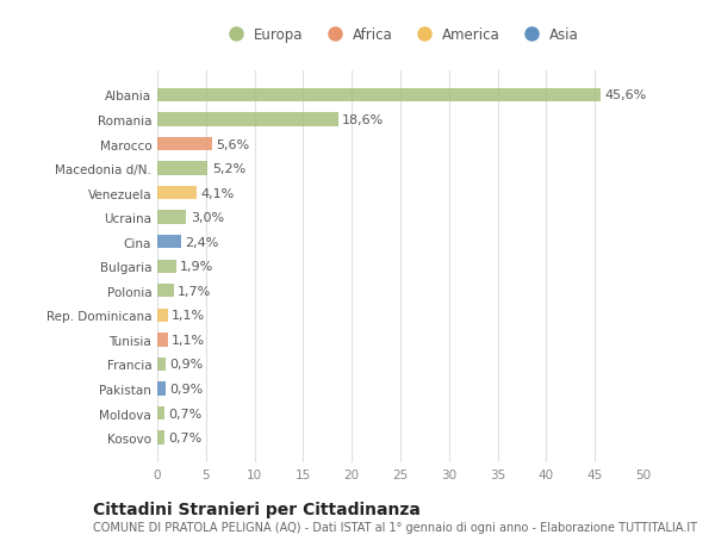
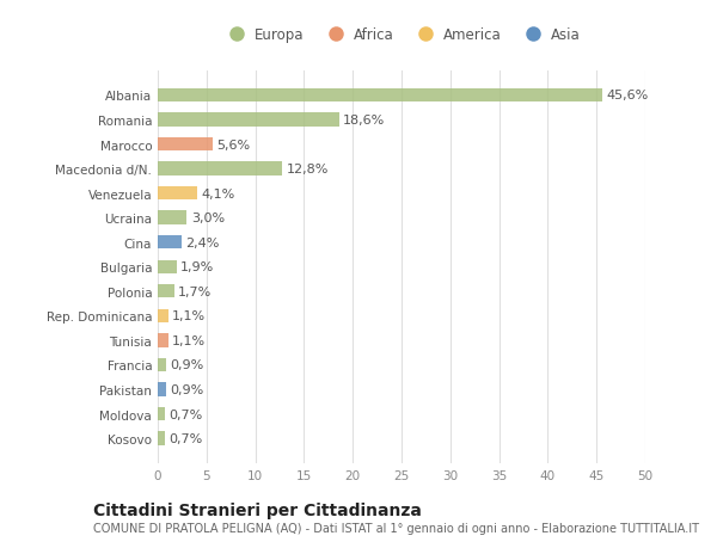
Macedonia d/N.: 5,2% -> 12,8%
